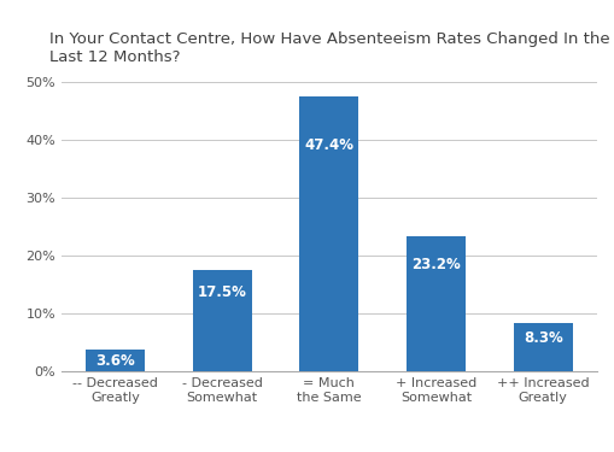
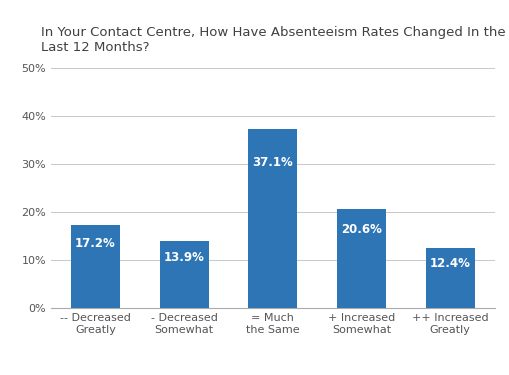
-- Decreased Greatly: 3.6% -> 17.2%
- Decreased Somewhat: 17.5% -> 13.9%
= Much the Same: 47.4% -> 37.1%
+ Increased Somewhat: 23.2% -> 20.6%
++ Increased Greatly: 8.3% -> 12.4%
